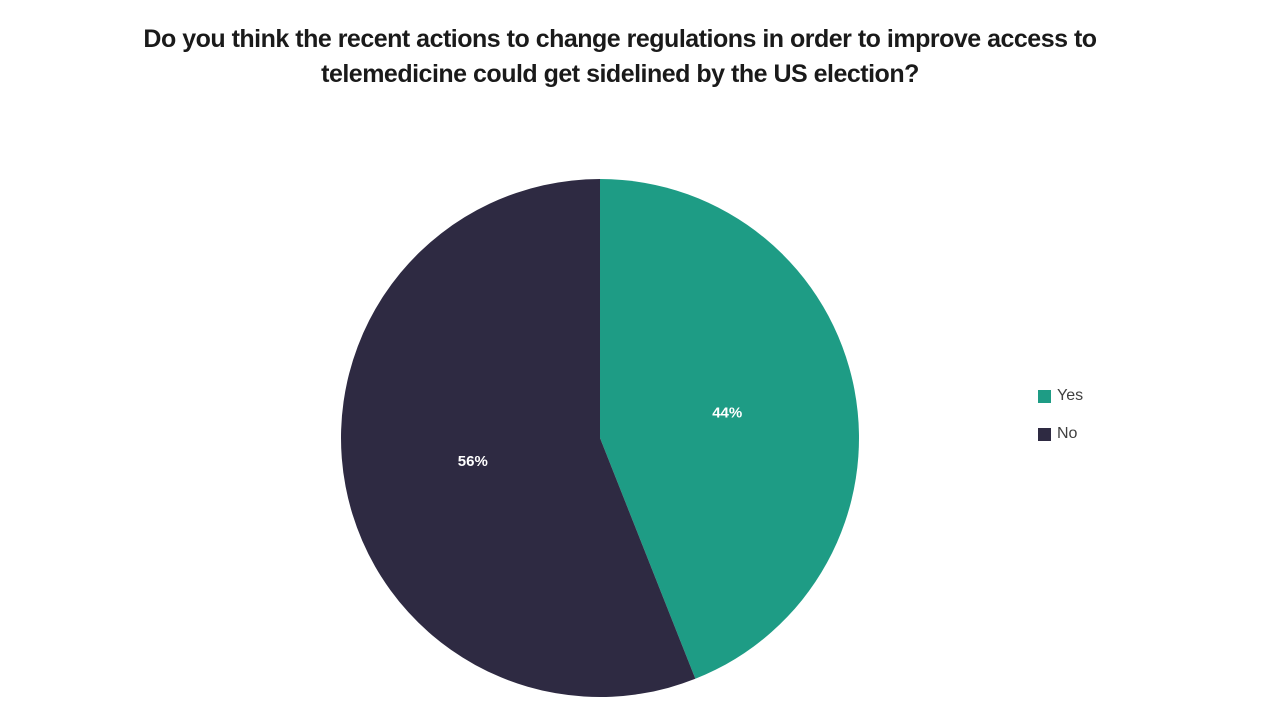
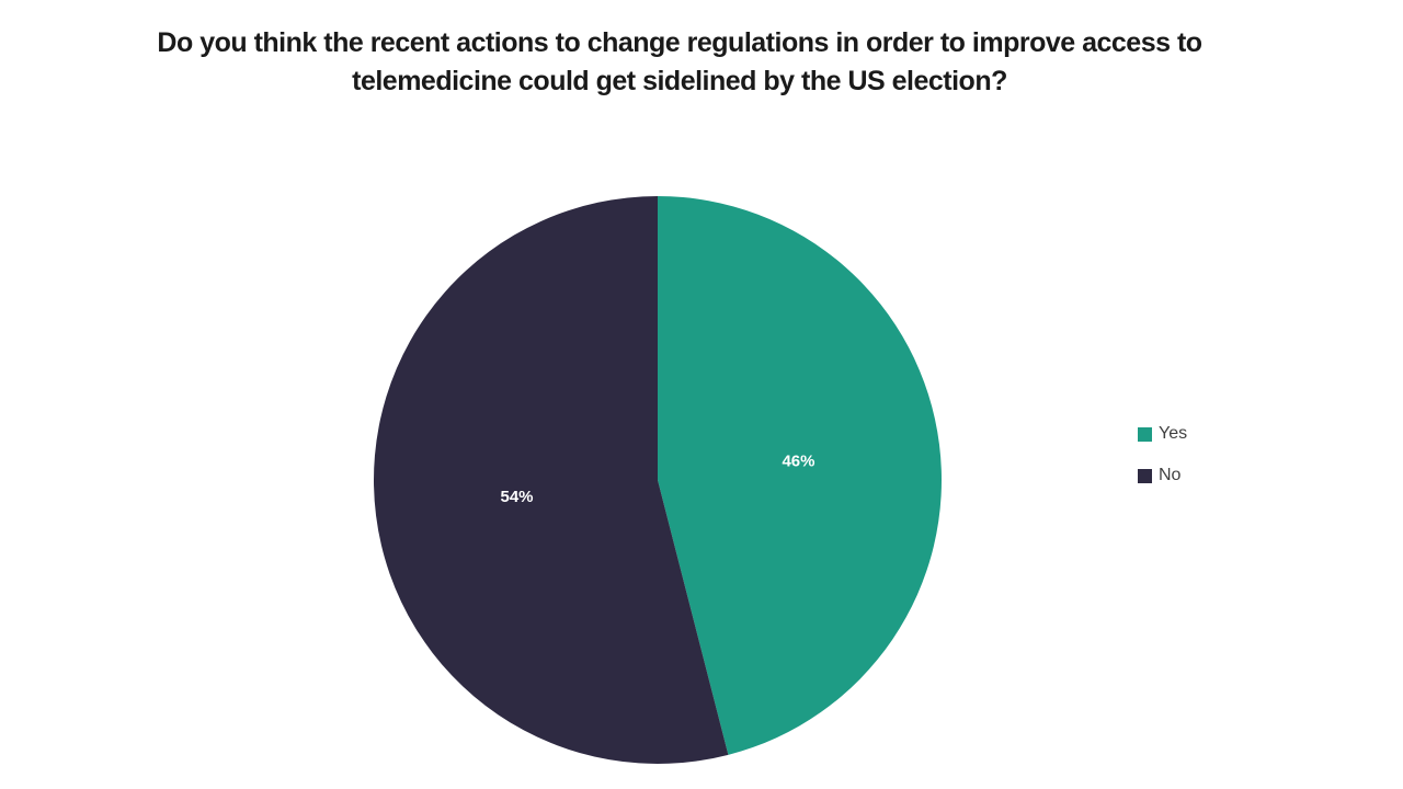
Yes: 44% -> 46%
No: 56% -> 54%
